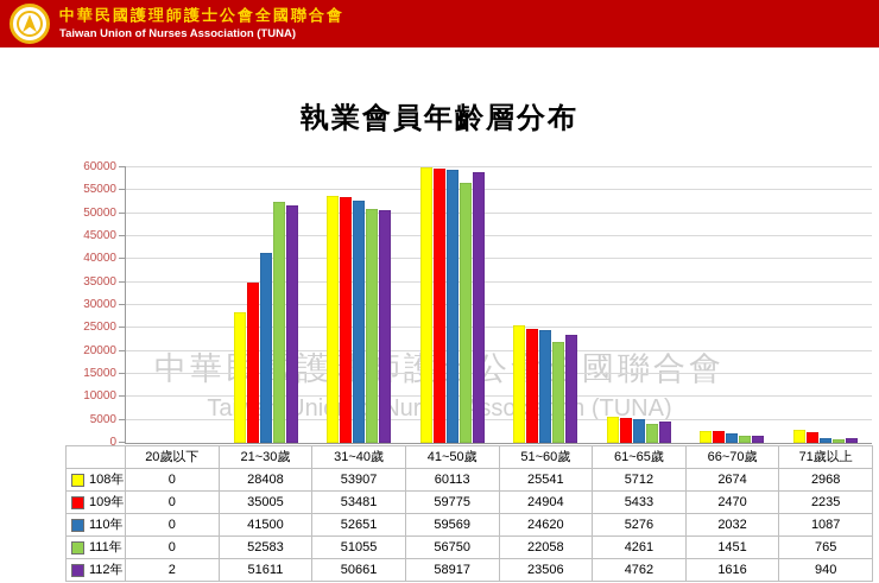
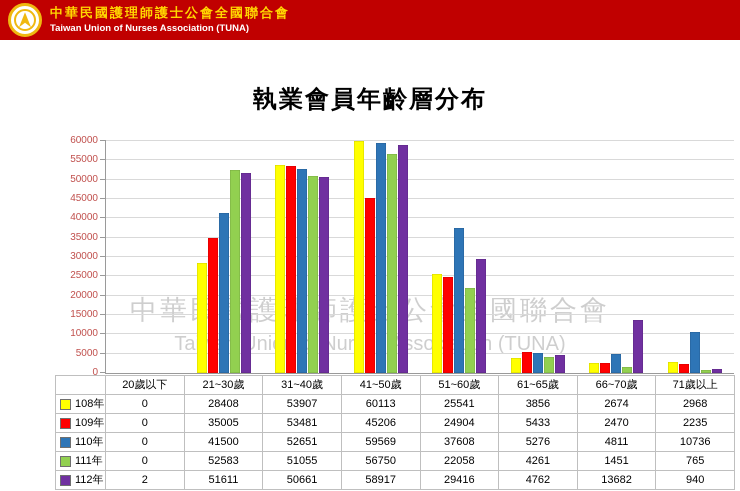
109年/41~50歲: 59775 -> 45206
110年/51~60歲: 24620 -> 37608
112年/51~60歲: 23506 -> 29416
108年/61~65歲: 5712 -> 3856
110年/66~70歲: 2032 -> 4811
112年/66~70歲: 1616 -> 13682
110年/71歲以上: 1087 -> 10736
